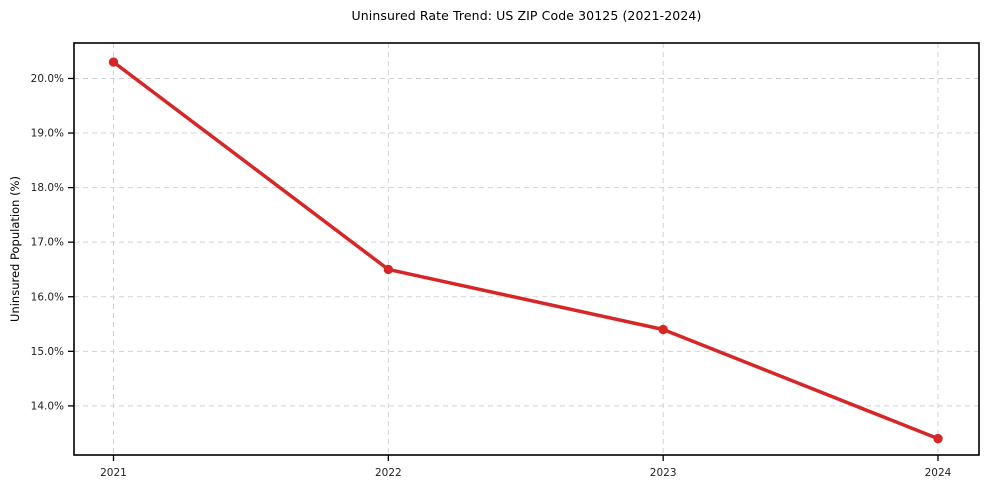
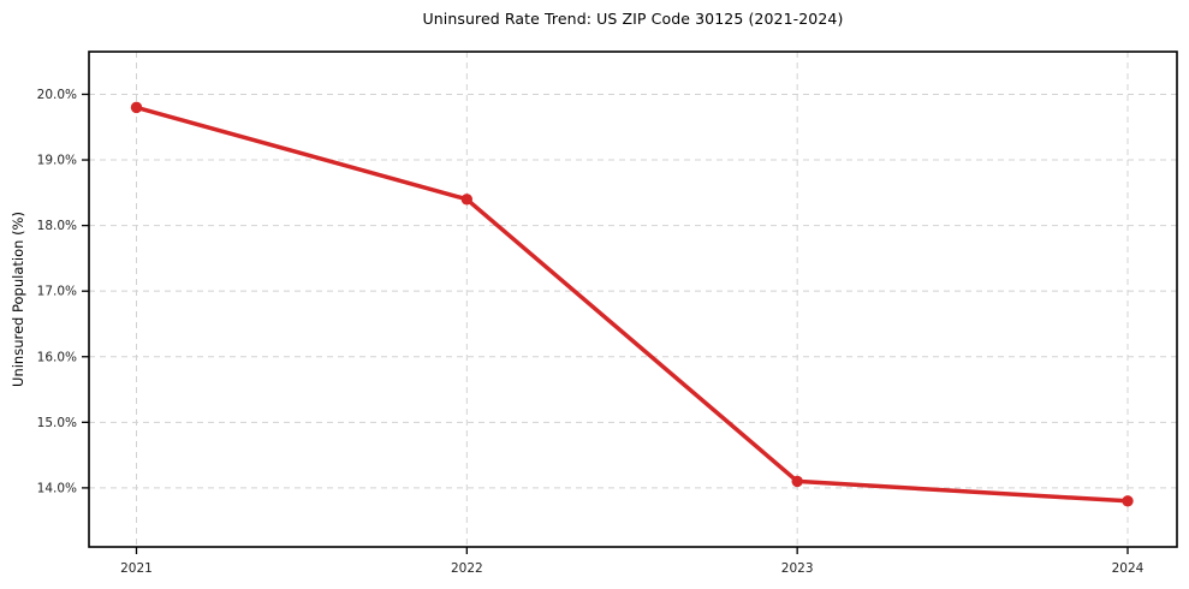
2021: 20.3% -> 19.8%
2022: 16.5% -> 18.4%
2023: 15.4% -> 14.1%
2024: 13.4% -> 13.8%
